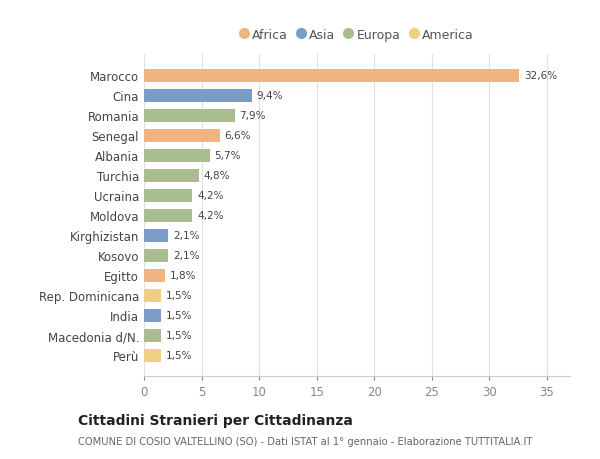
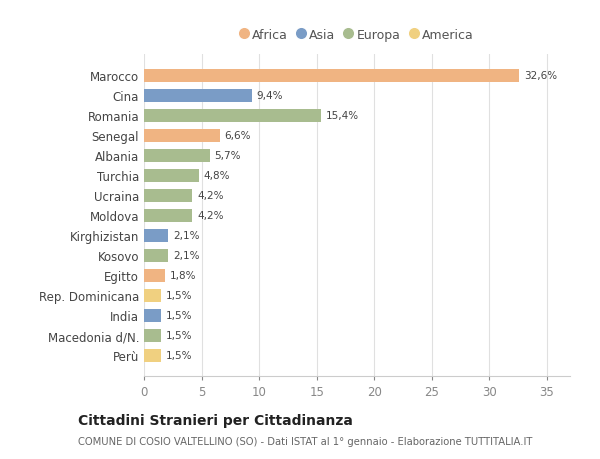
Romania: 7,9% -> 15,4%
